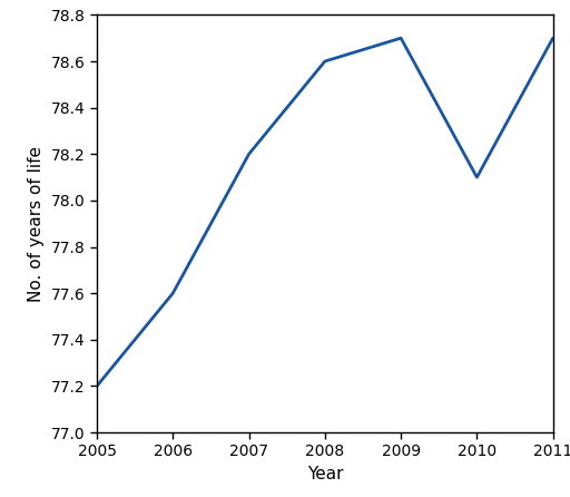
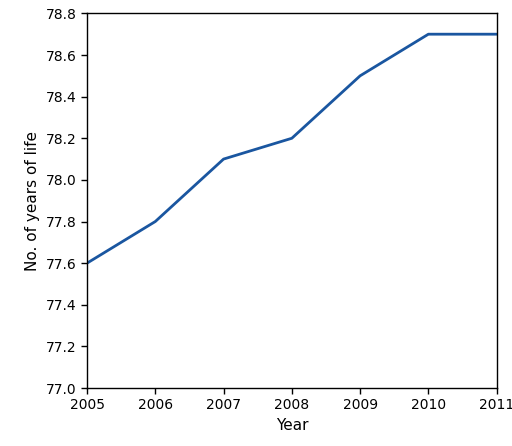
2005: 77.2 -> 77.6
2006: 77.6 -> 77.8
2007: 78.2 -> 78.1
2008: 78.6 -> 78.2
2009: 78.7 -> 78.5
2010: 78.1 -> 78.7
